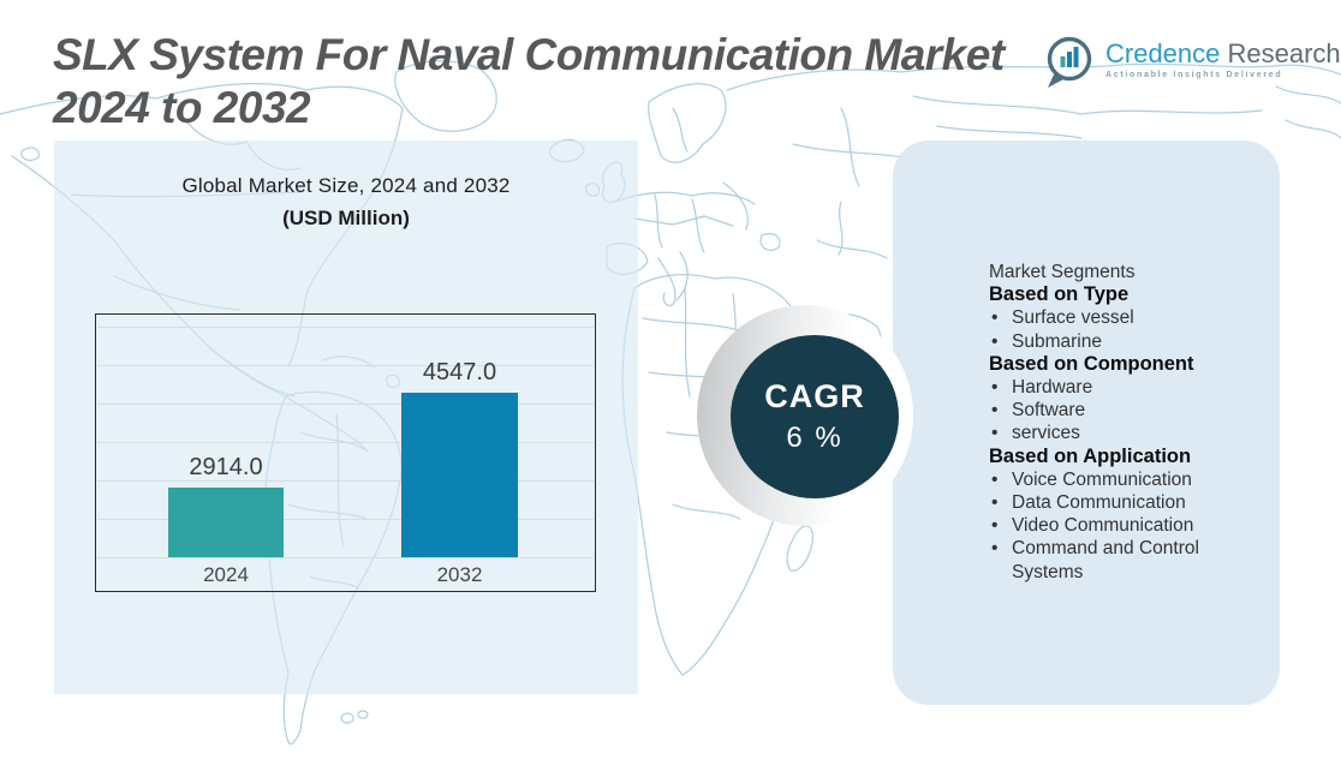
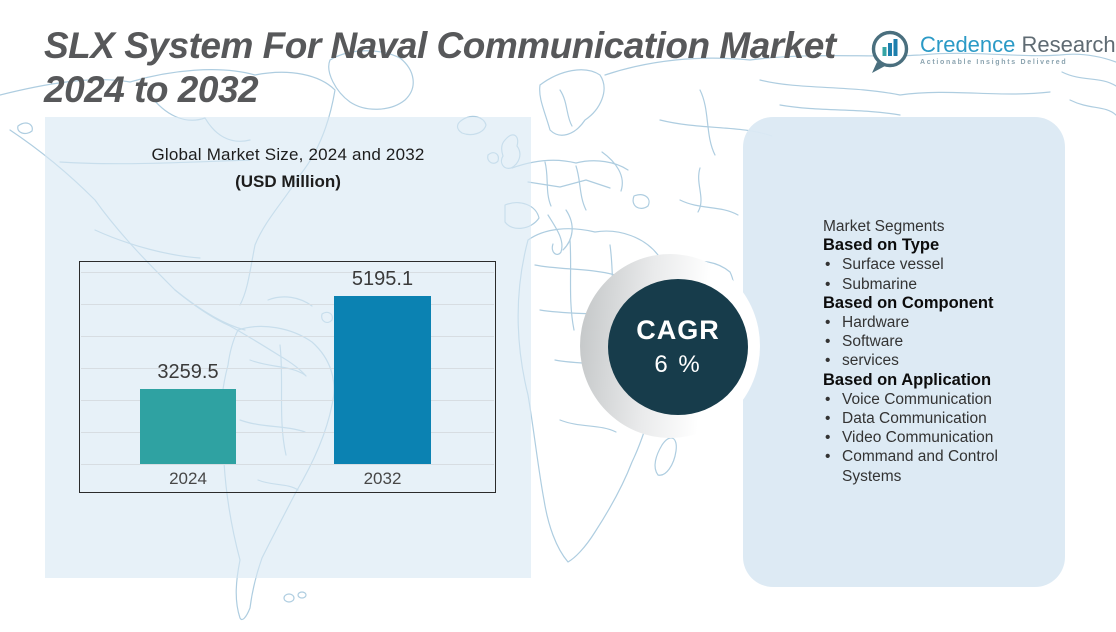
2024: 2914.0 -> 3259.5
2032: 4547.0 -> 5195.1
